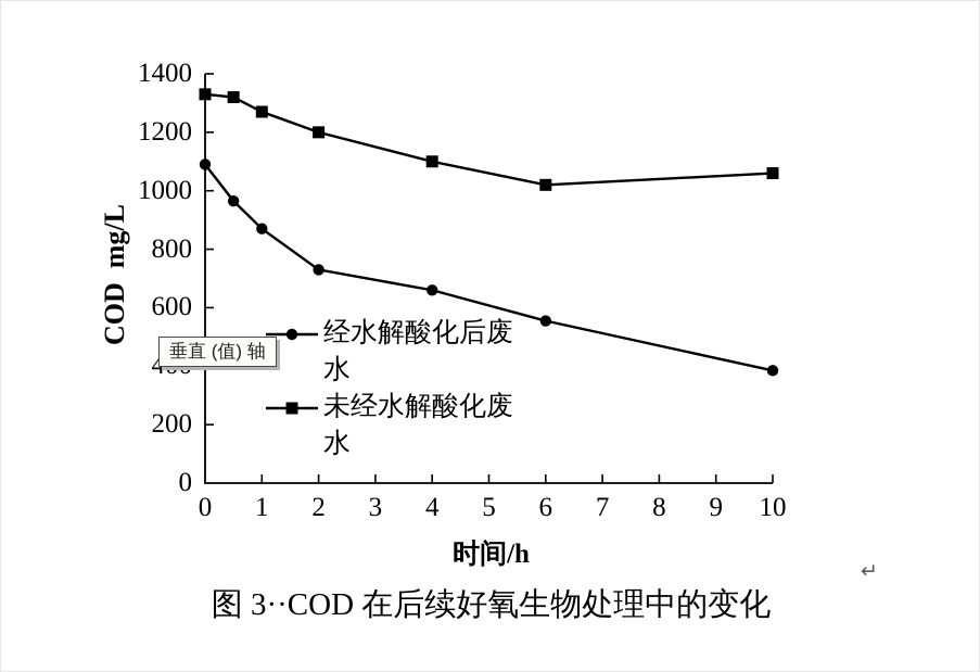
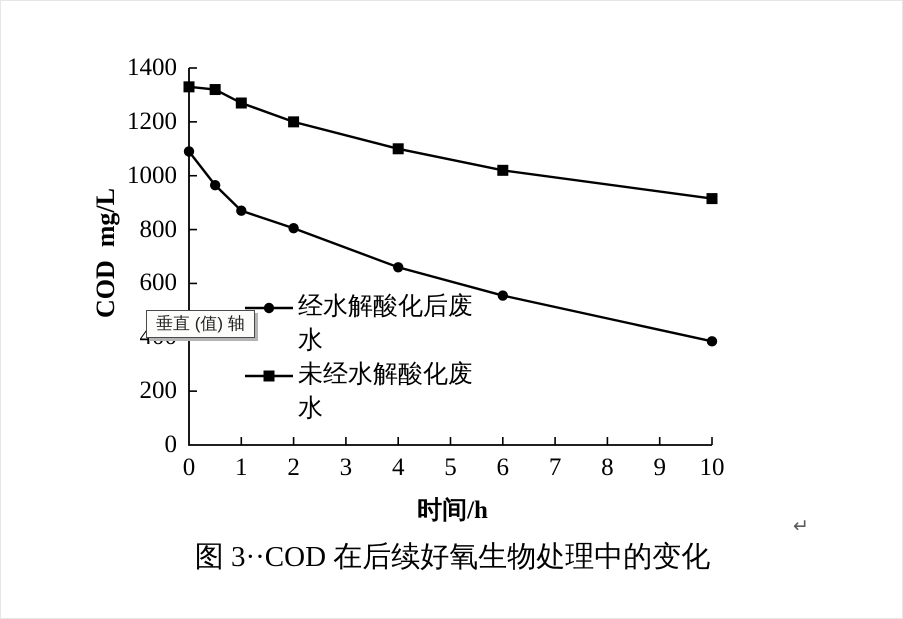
经水解酸化后废水/2: 730 -> 800
未经水解酸化废水/10: 1060 -> 920
